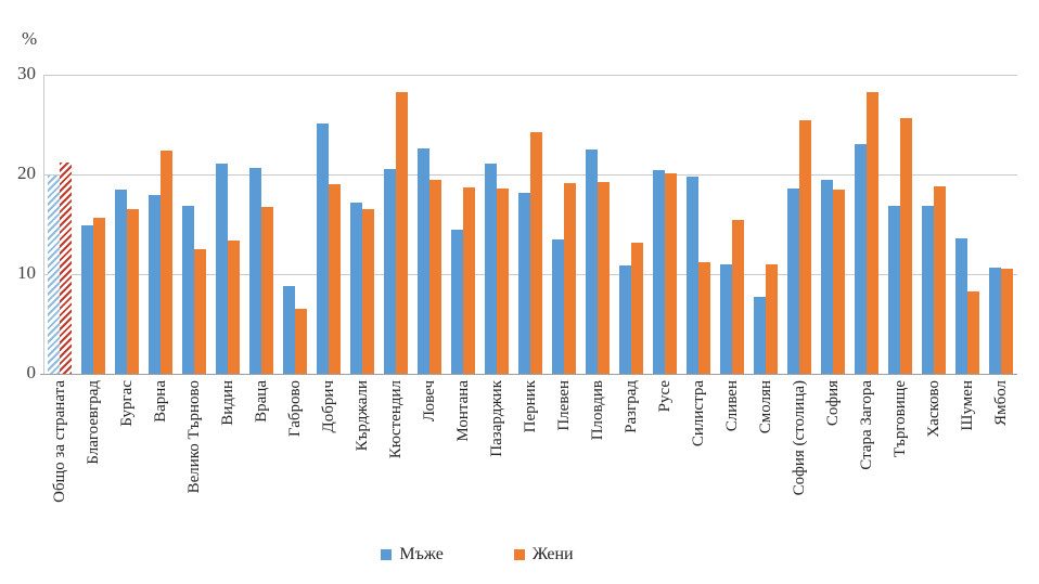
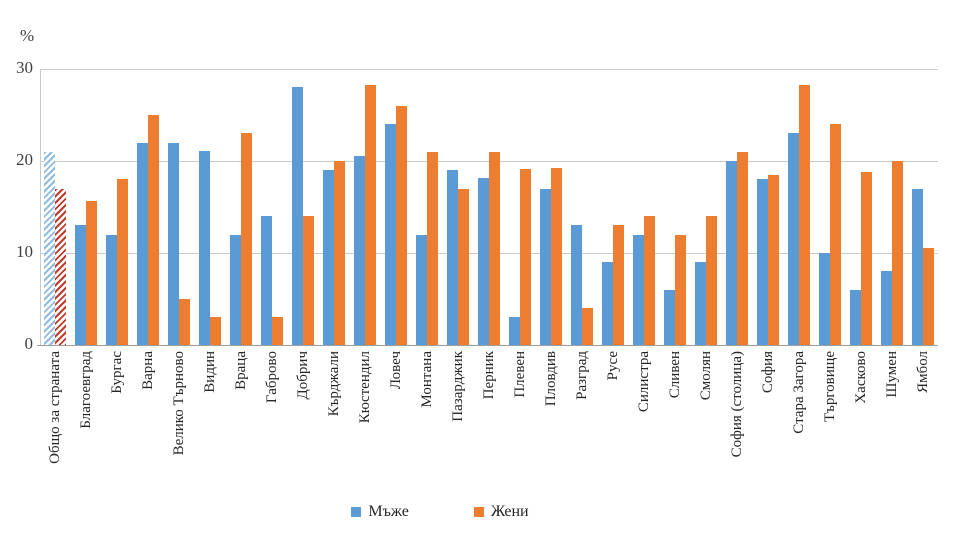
Мъже/Общо за страната: 20 -> 21
Жени/Общо за страната: 21 -> 17
Мъже/Благоевград: 15 -> 13
Мъже/Бургас: 18 -> 12
Жени/Бургас: 16 -> 18
Мъже/Варна: 18 -> 22
Жени/Варна: 22 -> 25
Мъже/Велико Търново: 17 -> 22
Жени/Велико Търново: 12 -> 5
Жени/Видин: 13 -> 3
Мъже/Враца: 21 -> 12
Жени/Враца: 17 -> 23
Мъже/Габрово: 9 -> 14
Жени/Габрово: 6 -> 3
Мъже/Добрич: 25 -> 28
Жени/Добрич: 19 -> 14
Мъже/Кърджали: 17 -> 19
Жени/Кърджали: 16 -> 20
Мъже/Ловеч: 23 -> 24
Жени/Ловеч: 20 -> 26
Мъже/Монтана: 14 -> 12
Жени/Монтана: 19 -> 21
Мъже/Пазарджик: 21 -> 19
Жени/Пазарджик: 19 -> 17
Жени/Перник: 24 -> 21
Мъже/Плевен: 14 -> 3
Мъже/Пловдив: 22 -> 17
Мъже/Разград: 11 -> 13
Жени/Разград: 13 -> 4
Мъже/Русе: 20 -> 9
Жени/Русе: 20 -> 13
Мъже/Силистра: 20 -> 12
Жени/Силистра: 11 -> 14
Мъже/Сливен: 11 -> 6
Жени/Сливен: 15 -> 12
Мъже/Смолян: 8 -> 9
Жени/Смолян: 11 -> 14
Мъже/София (столица): 19 -> 20
Жени/София (столица): 25 -> 21
Мъже/София: 20 -> 18
Мъже/Търговище: 17 -> 10
Жени/Търговище: 26 -> 24
Мъже/Хасково: 17 -> 6
Мъже/Шумен: 14 -> 8
Жени/Шумен: 8 -> 20
Мъже/Ямбол: 11 -> 17
